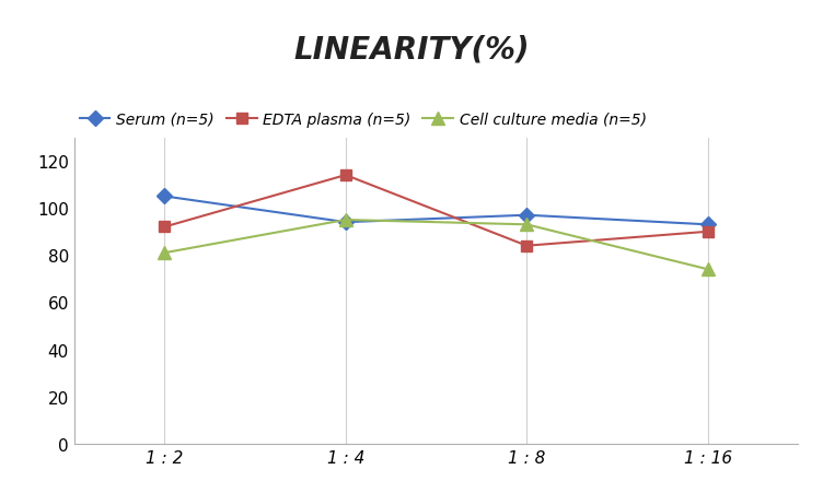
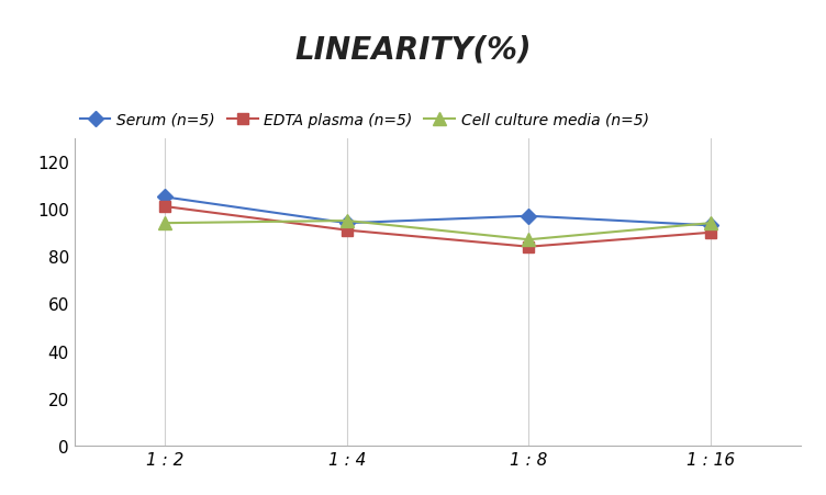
EDTA plasma (n=5)/1 : 2: 92 -> 101
Cell culture media (n=5)/1 : 2: 81 -> 94
EDTA plasma (n=5)/1 : 4: 114 -> 91
Cell culture media (n=5)/1 : 8: 93 -> 87
Cell culture media (n=5)/1 : 16: 74 -> 94
